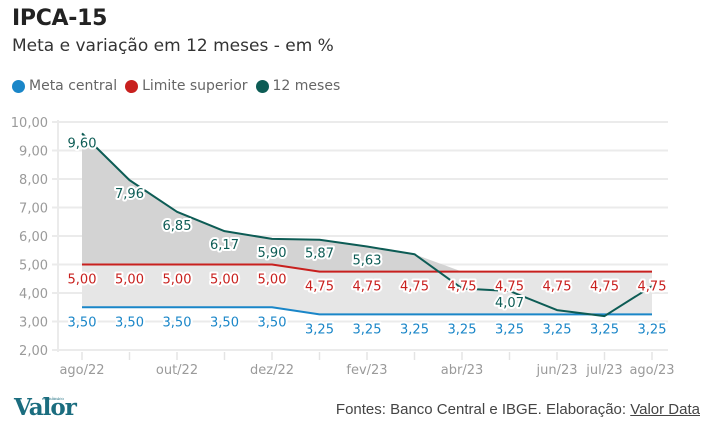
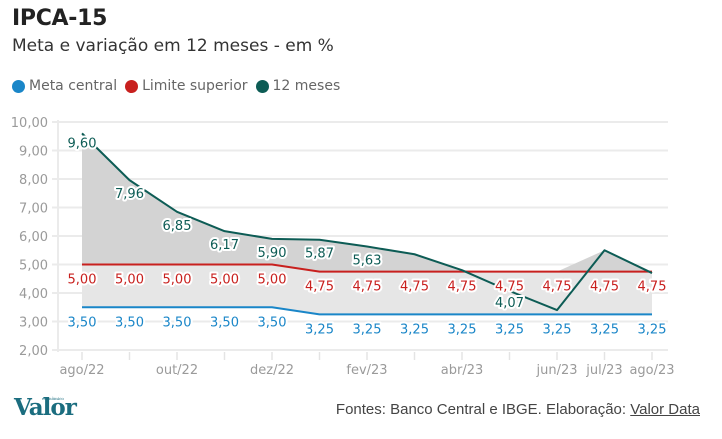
12 meses/abr/23: 4,2 -> 4,8
12 meses/jul/23: 3,2 -> 5,5
12 meses/ago/23: 4,2 -> 4,7
